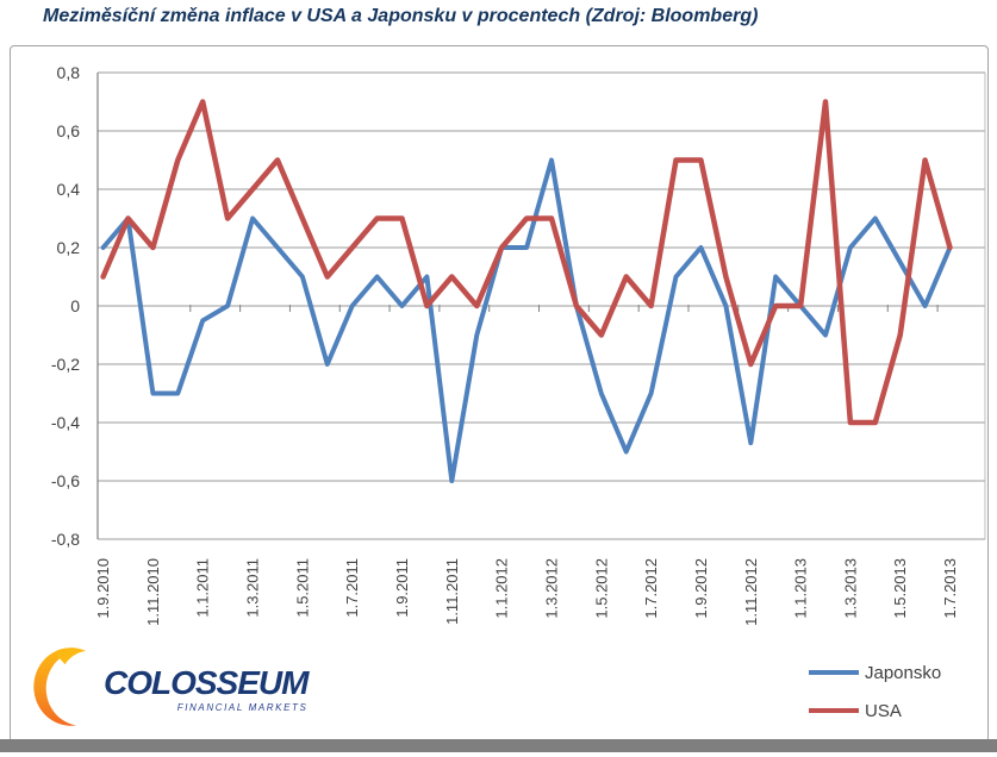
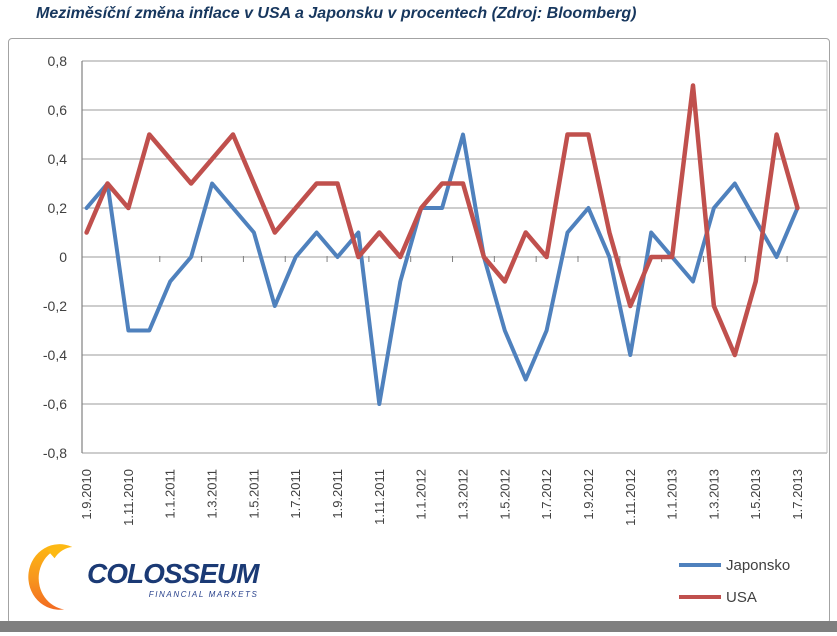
Japonsko/1.1.2011: -0,05 -> -0,10
USA/1.1.2011: 0,7 -> 0,4
Japonsko/1.11.2012: -0,47 -> -0,40
USA/1.3.2013: -0,4 -> -0,2
